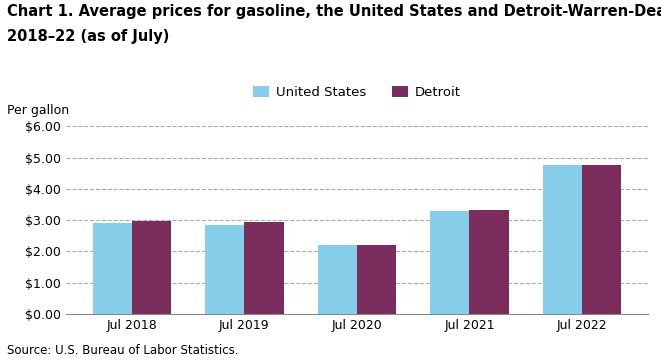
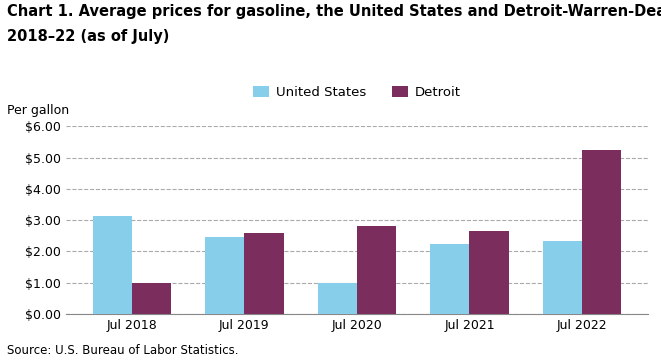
United States/Jul 2018: $2.92 -> $3.15
Detroit/Jul 2018: $2.97 -> $1.00
United States/Jul 2019: $2.84 -> $2.45
Detroit/Jul 2019: $2.94 -> $2.60
United States/Jul 2020: $2.22 -> $1.00
Detroit/Jul 2020: $2.22 -> $2.80
United States/Jul 2021: $3.30 -> $2.25
Detroit/Jul 2021: $3.32 -> $2.65
United States/Jul 2022: $4.77 -> $2.35
Detroit/Jul 2022: $4.75 -> $5.25
